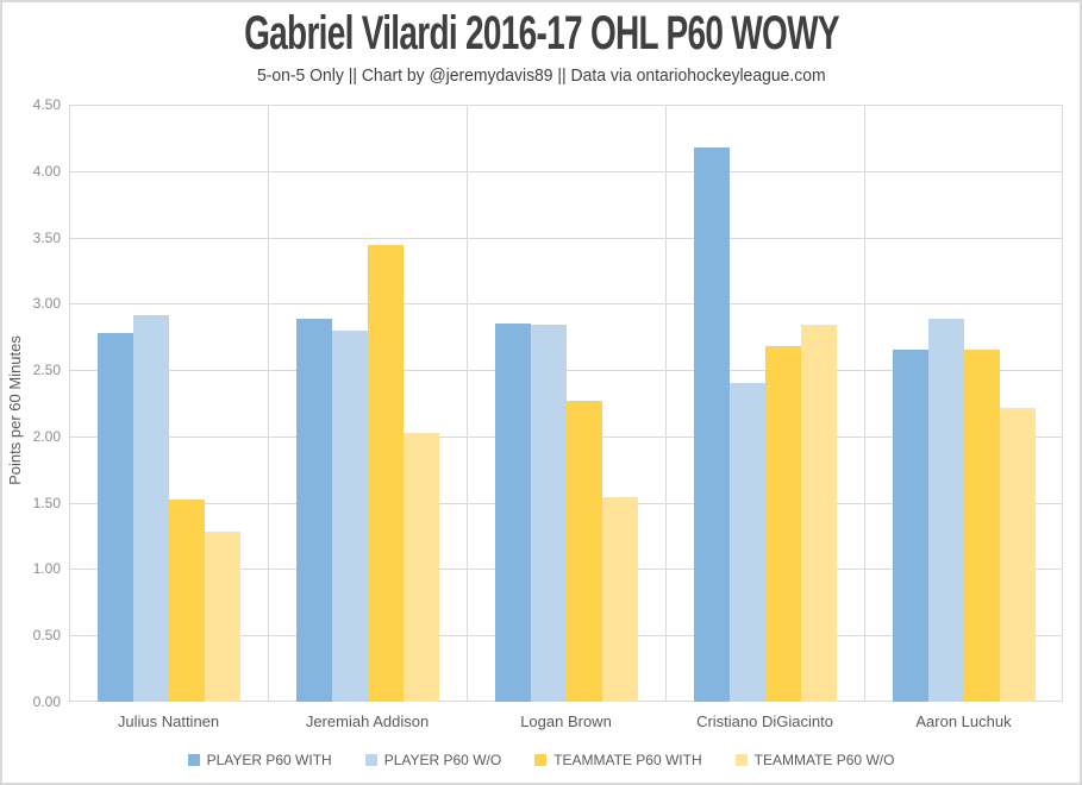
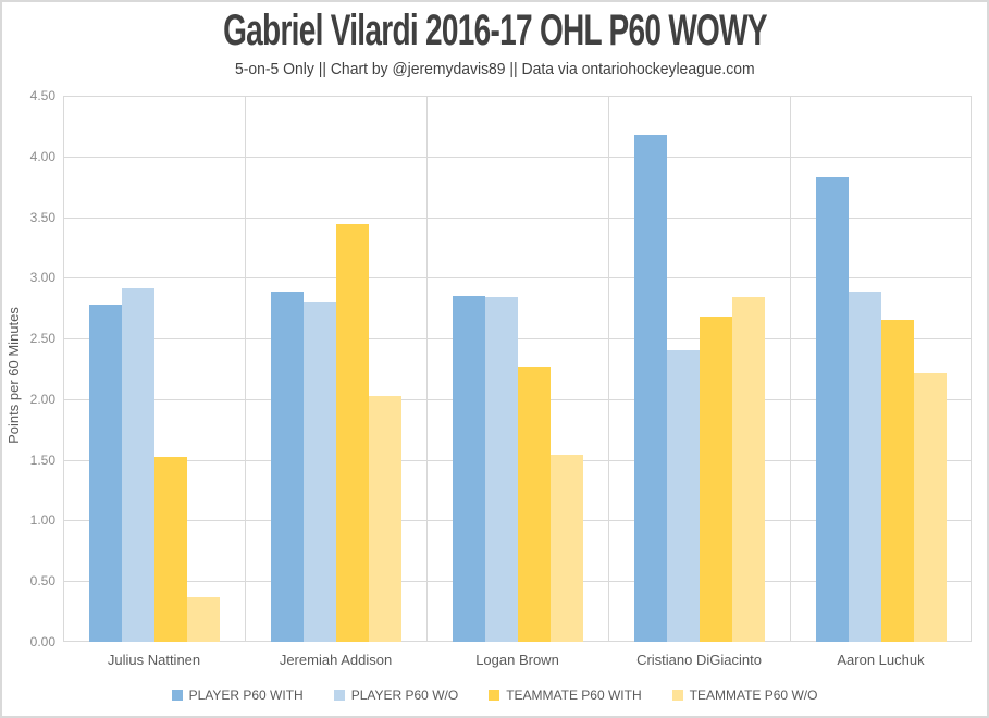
TEAMMATE P60 W/O/Julius Nattinen: 1.28 -> 0.37
PLAYER P60 WITH/Aaron Luchuk: 2.65 -> 3.83
